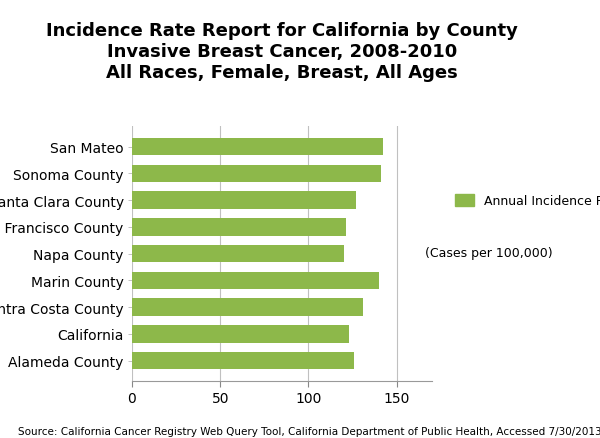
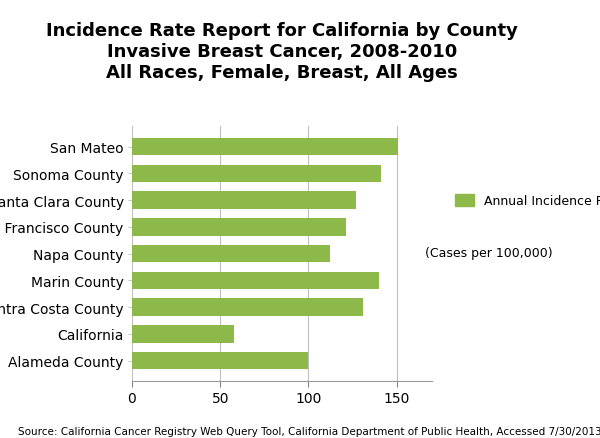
San Mateo: 142 -> 151
Napa County: 120 -> 112
California: 123 -> 58
Alameda County: 126 -> 100
